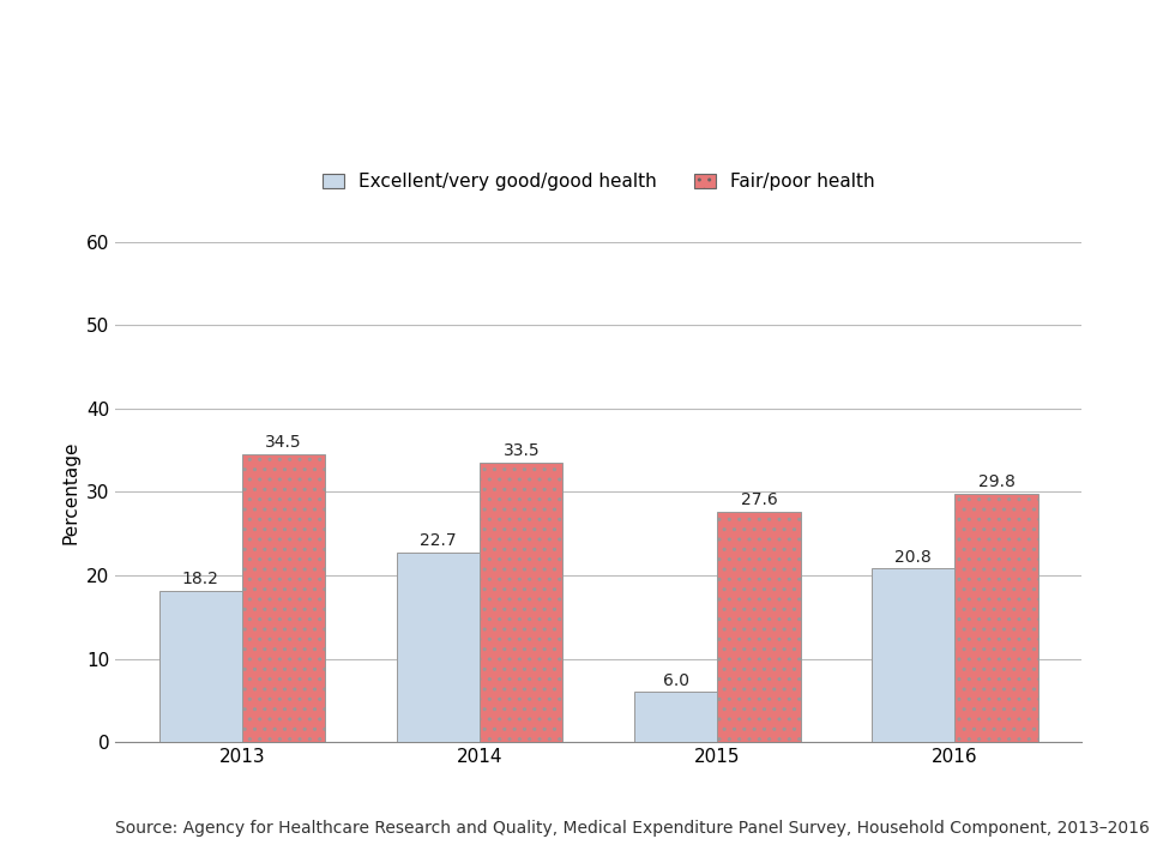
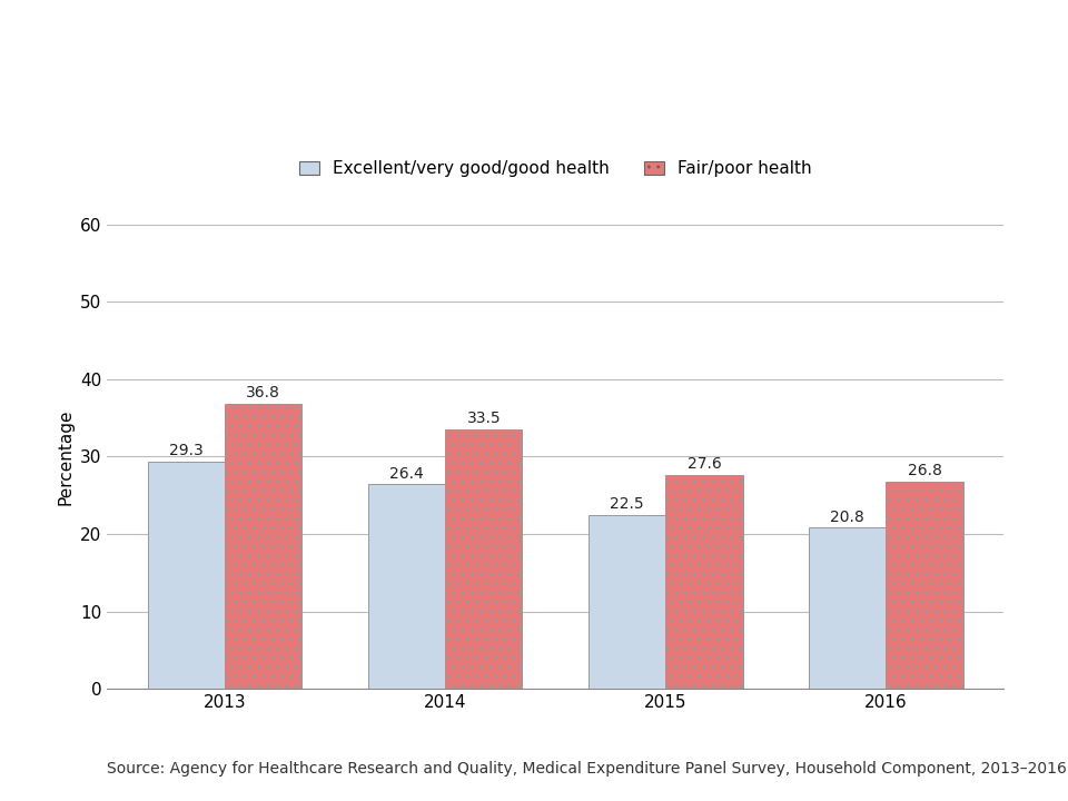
Excellent/very good/good health/2013: 18.2 -> 29.3
Fair/poor health/2013: 34.5 -> 36.8
Excellent/very good/good health/2014: 22.7 -> 26.4
Excellent/very good/good health/2015: 6.0 -> 22.5
Fair/poor health/2016: 29.8 -> 26.8
